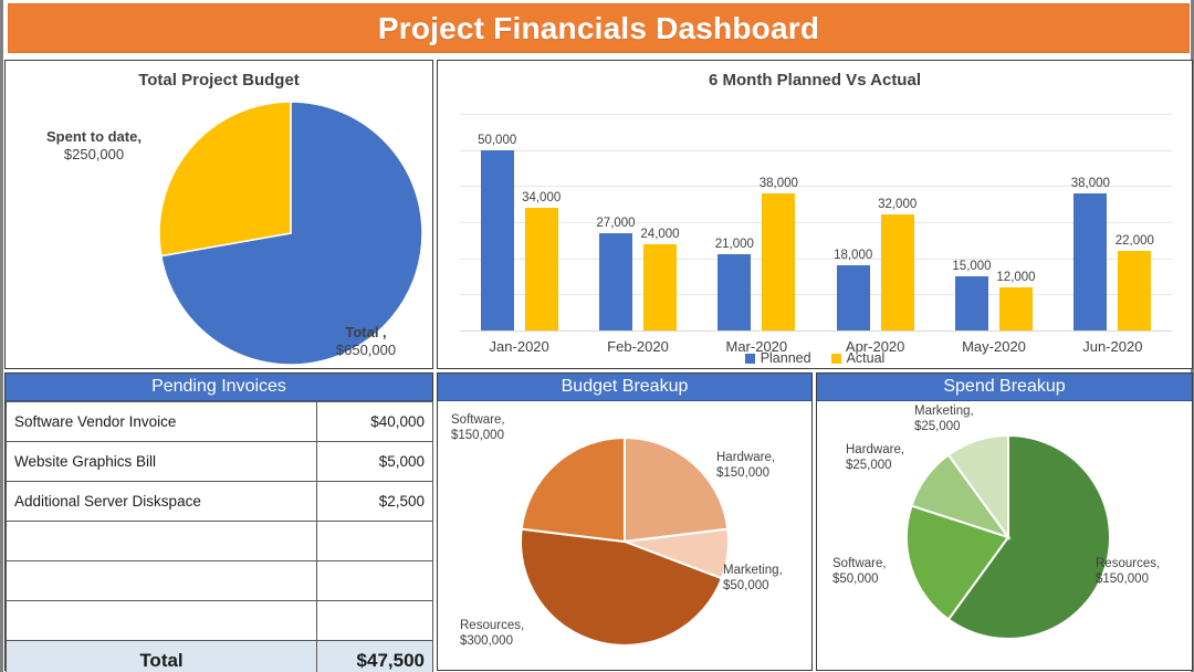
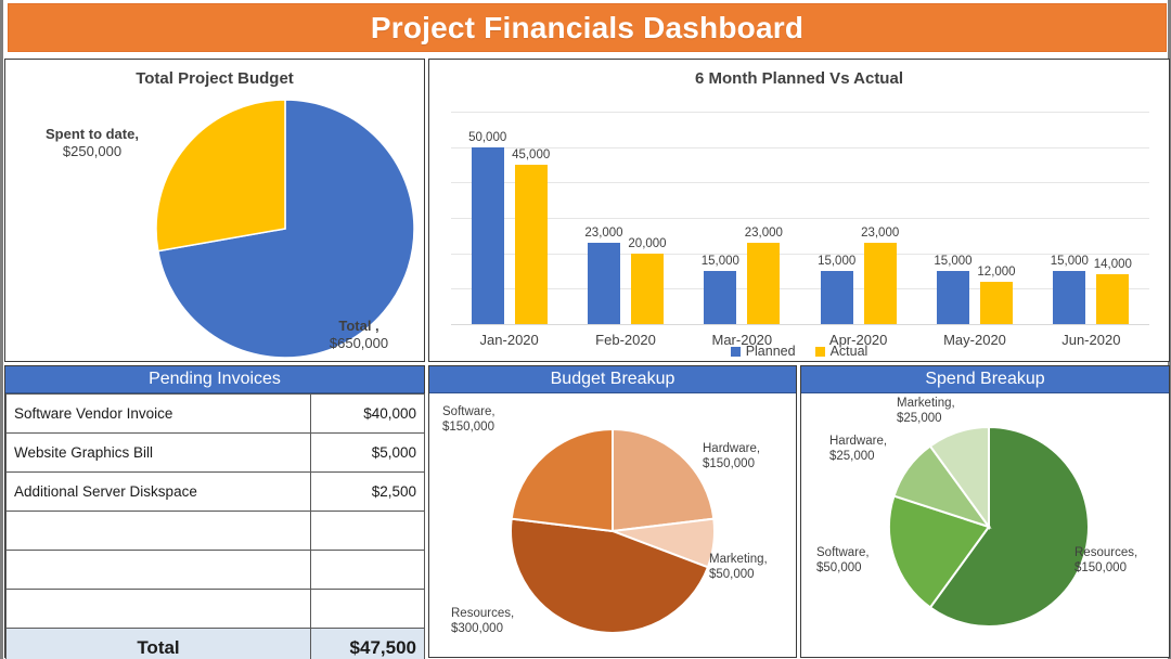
6 Month Planned Vs Actual/Actual/Jan-2020: 34,000 -> 45,000
6 Month Planned Vs Actual/Planned/Feb-2020: 27,000 -> 23,000
6 Month Planned Vs Actual/Actual/Feb-2020: 24,000 -> 20,000
6 Month Planned Vs Actual/Planned/Mar-2020: 21,000 -> 15,000
6 Month Planned Vs Actual/Actual/Mar-2020: 38,000 -> 23,000
6 Month Planned Vs Actual/Planned/Apr-2020: 18,000 -> 15,000
6 Month Planned Vs Actual/Actual/Apr-2020: 32,000 -> 23,000
6 Month Planned Vs Actual/Planned/Jun-2020: 38,000 -> 15,000
6 Month Planned Vs Actual/Actual/Jun-2020: 22,000 -> 14,000
